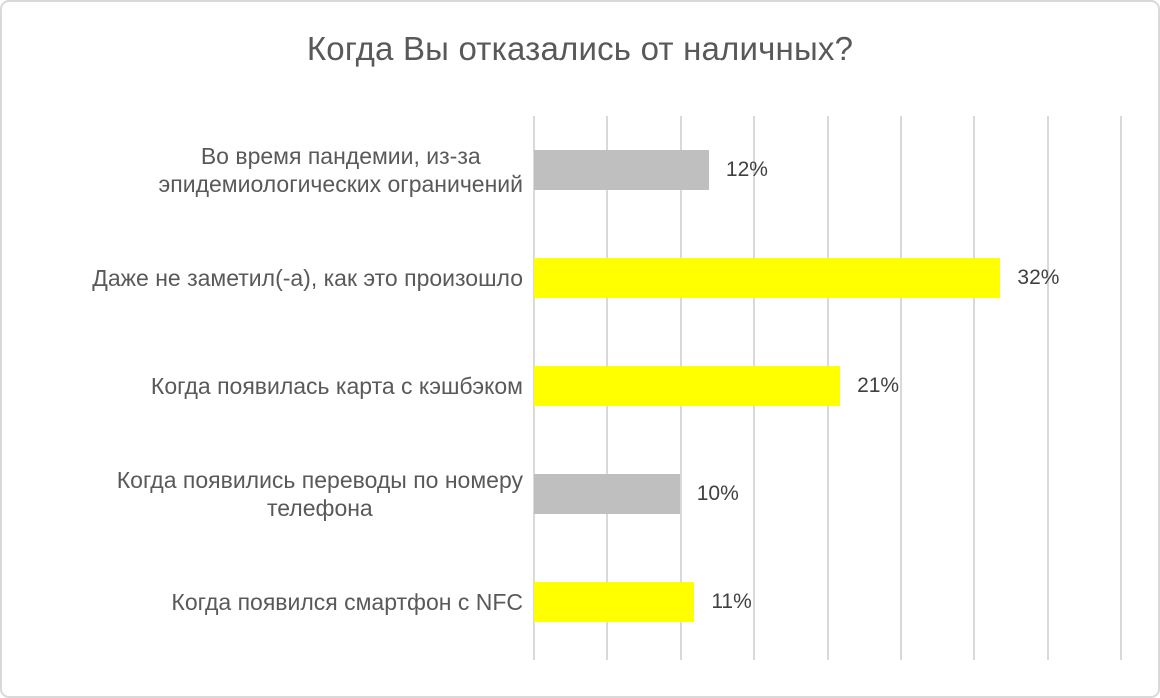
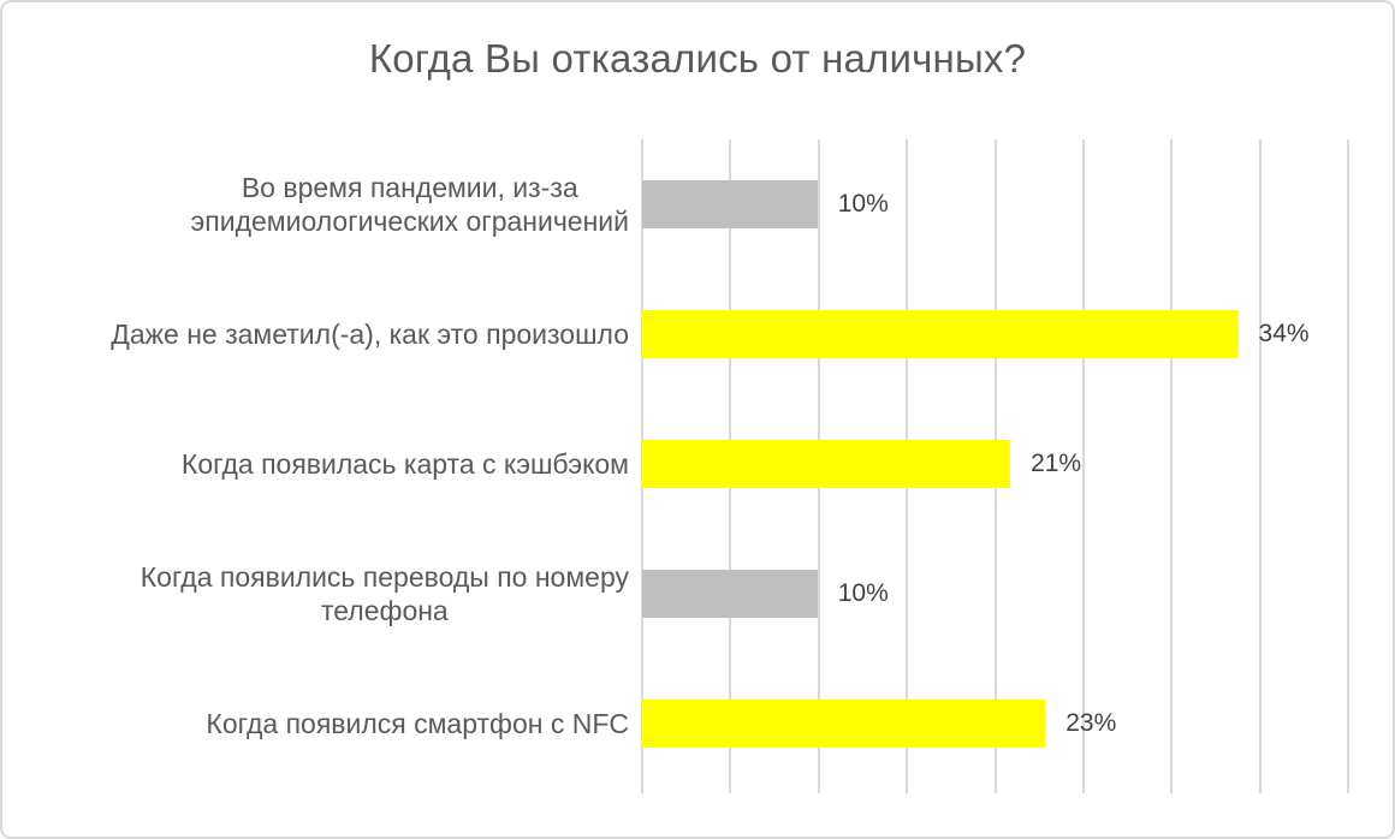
Во время пандемии, из-за эпидемиологических ограничений: 12% -> 10%
Даже не заметил(-а), как это произошло: 32% -> 34%
Когда появился смартфон с NFC: 11% -> 23%
